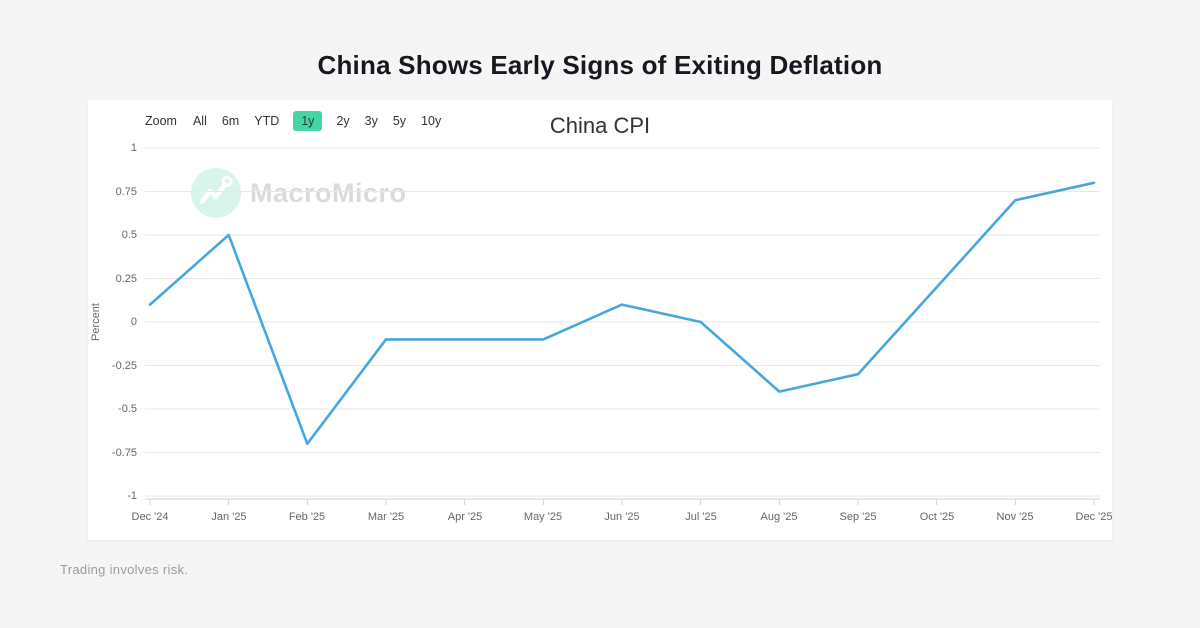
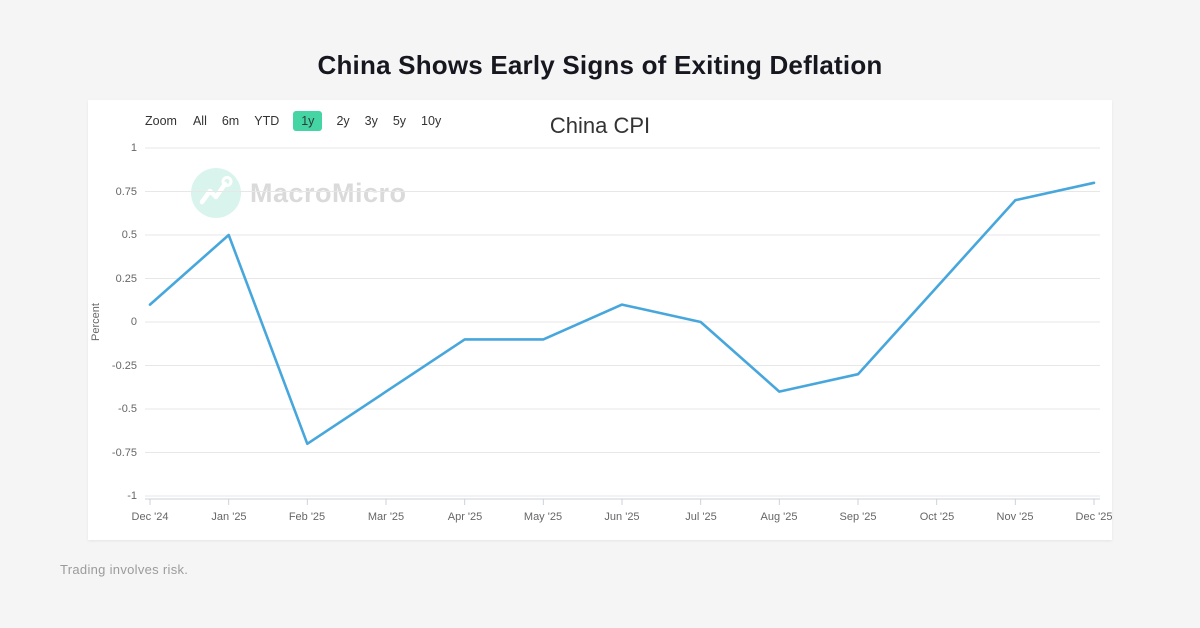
Mar '25: -0.1 -> -0.4
